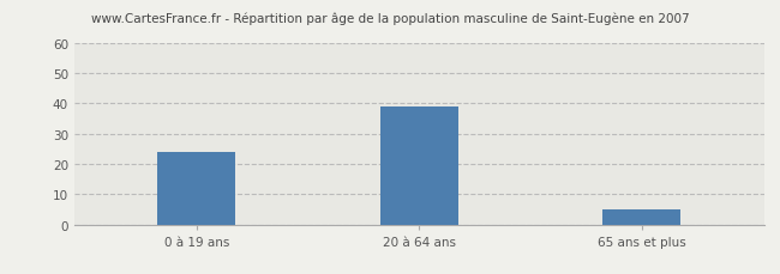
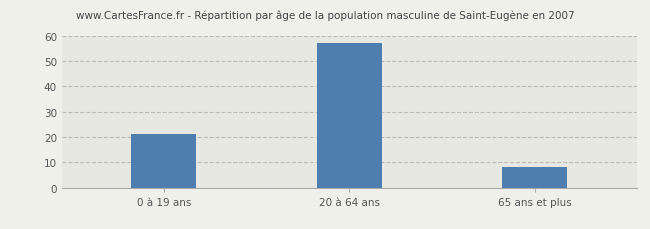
0 à 19 ans: 24 -> 21
20 à 64 ans: 39 -> 57
65 ans et plus: 5 -> 8
